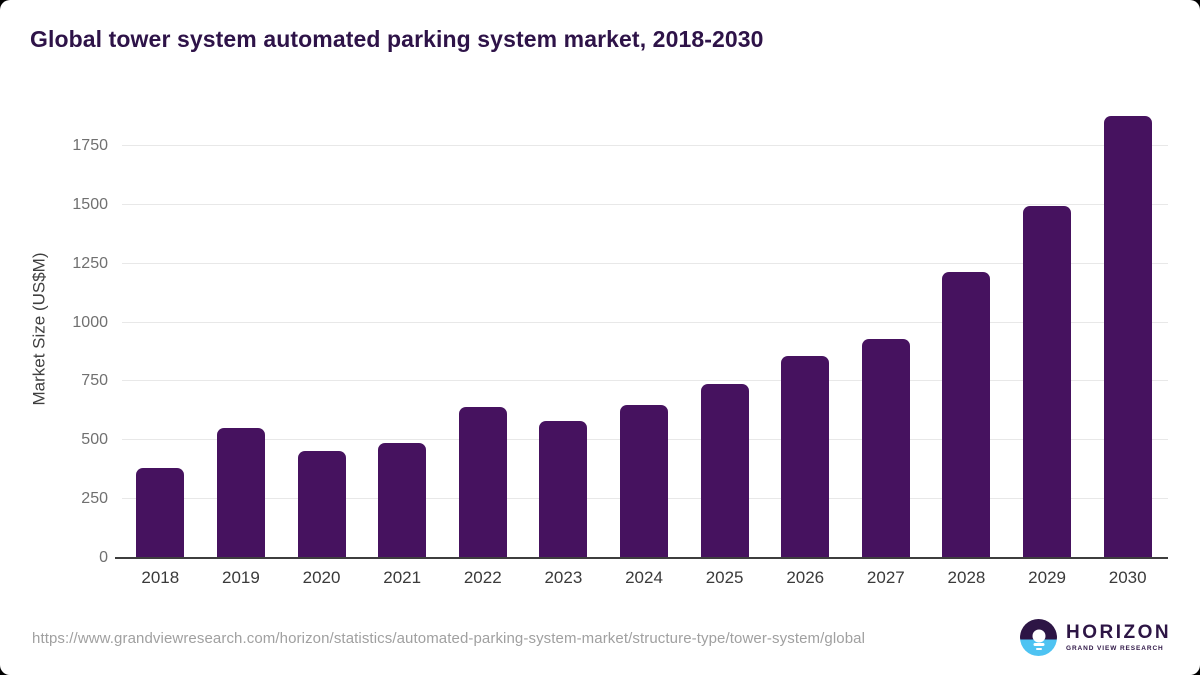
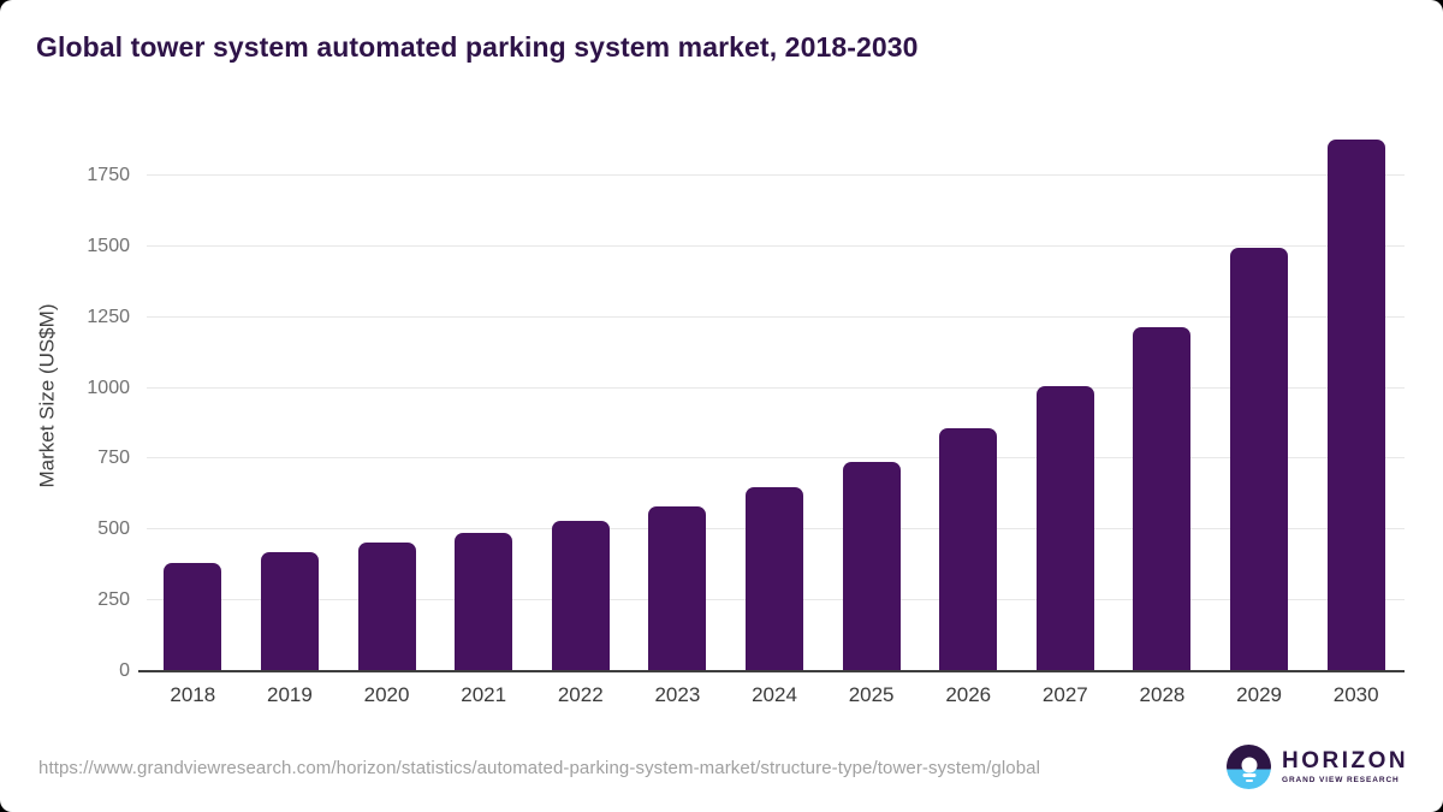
2019: 550 -> 420
2022: 640 -> 530
2027: 930 -> 1010
